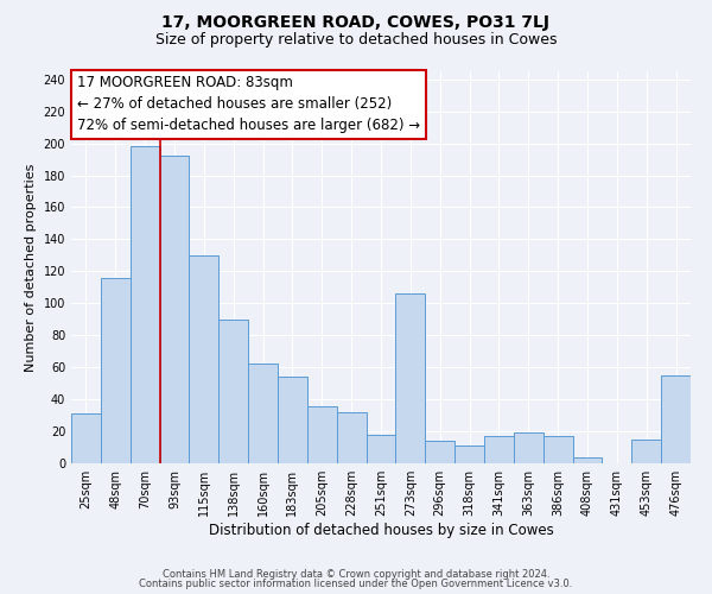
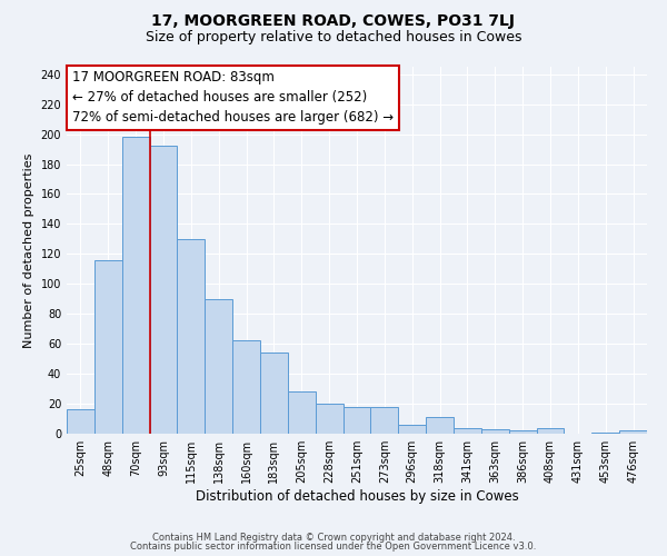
25sqm: 31 -> 16
205sqm: 36 -> 28
228sqm: 32 -> 20
273sqm: 106 -> 18
296sqm: 14 -> 6
341sqm: 17 -> 4
363sqm: 19 -> 3
386sqm: 17 -> 2
453sqm: 15 -> 1
476sqm: 55 -> 2
